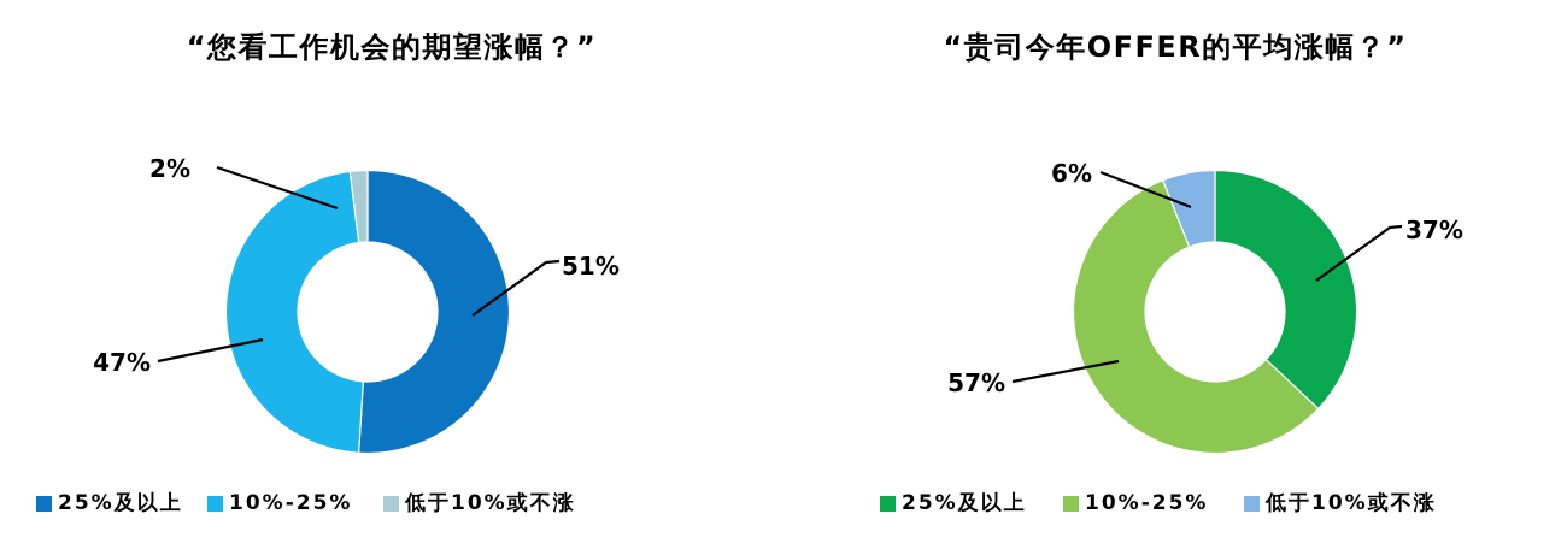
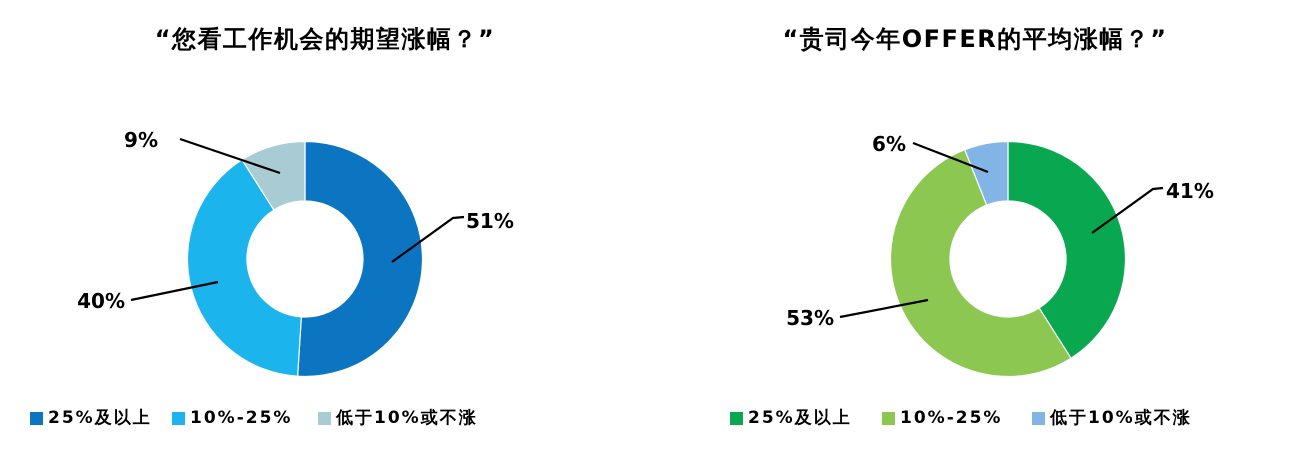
“您看工作机会的期望涨幅？”/10%-25%: 47% -> 40%
“您看工作机会的期望涨幅？”/低于10%或不涨: 2% -> 9%
“贵司今年OFFER的平均涨幅？”/25%及以上: 37% -> 41%
“贵司今年OFFER的平均涨幅？”/10%-25%: 57% -> 53%
